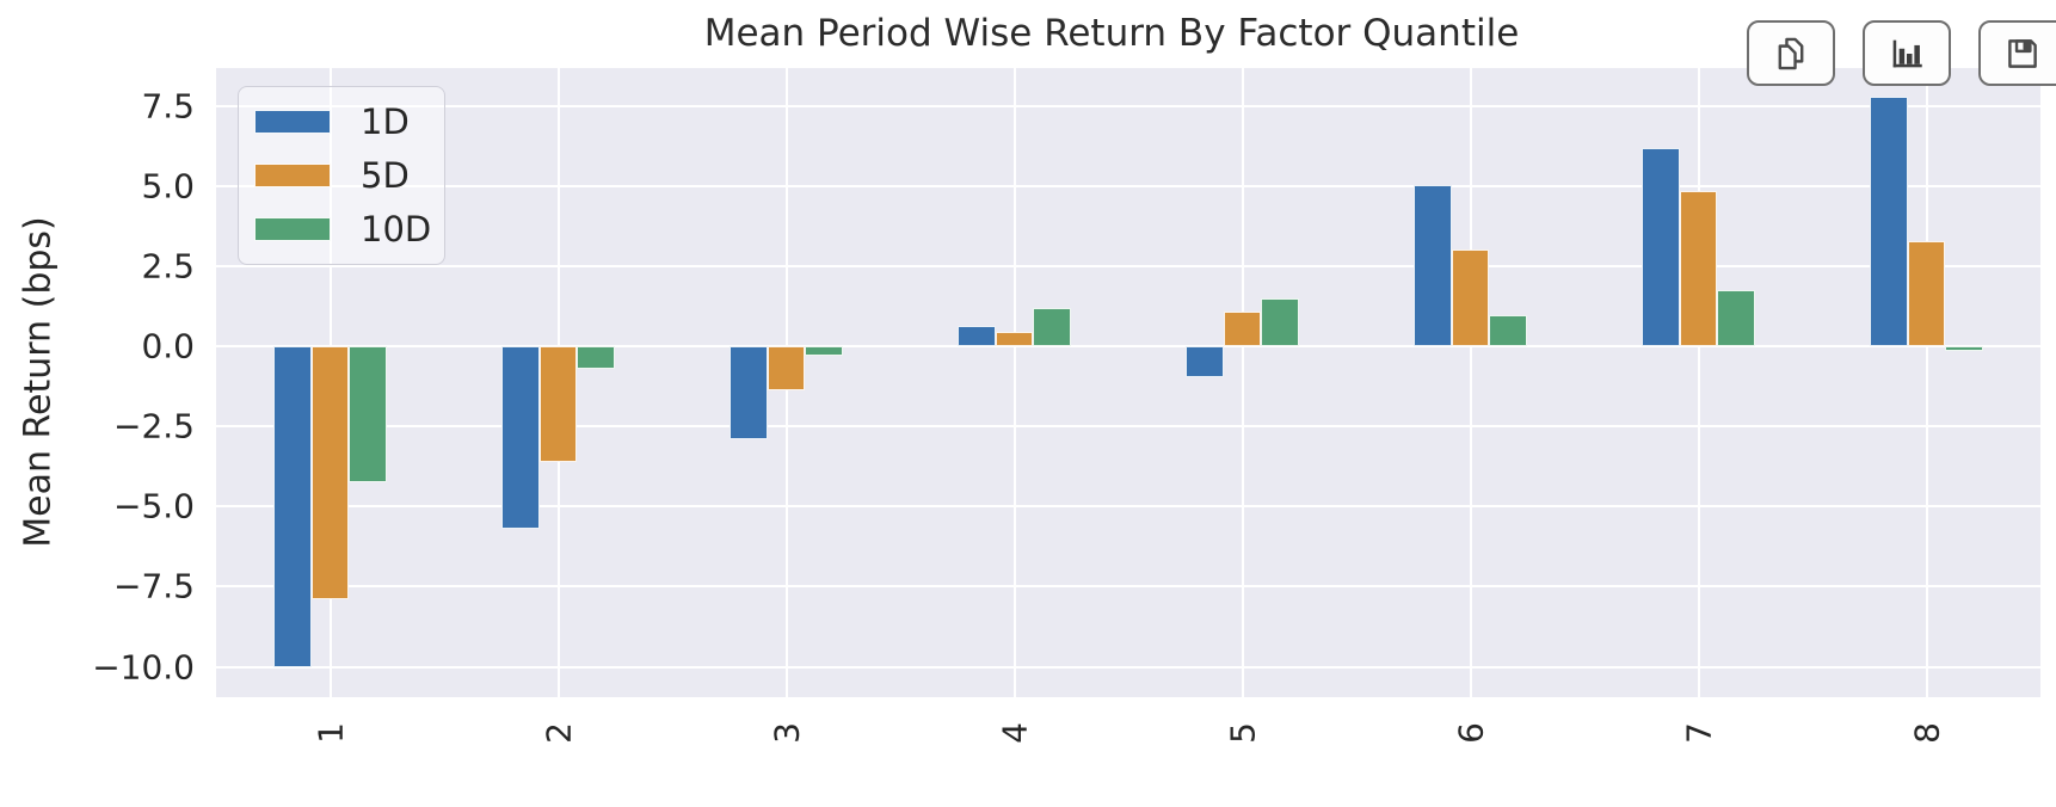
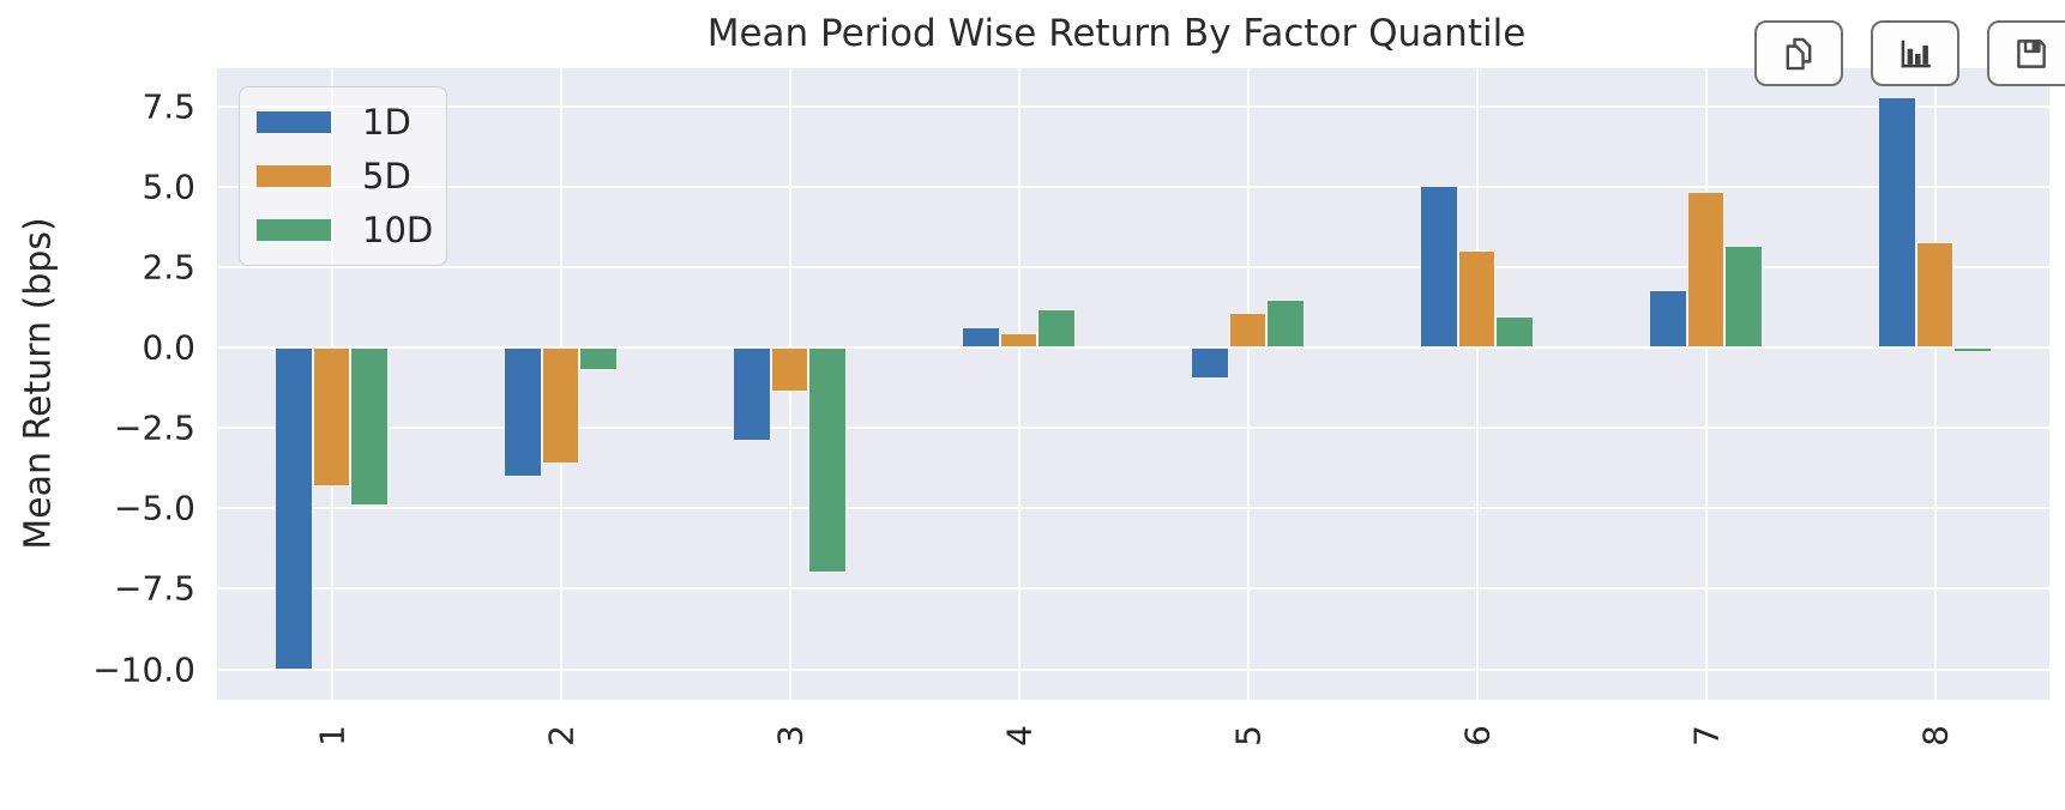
5D/1: -7.9 -> -4.3
10D/1: -4.2 -> -4.9
1D/2: -5.7 -> -4.0
10D/3: -0.3 -> -7.0
1D/7: 6.2 -> 1.8
10D/7: 1.8 -> 3.2
